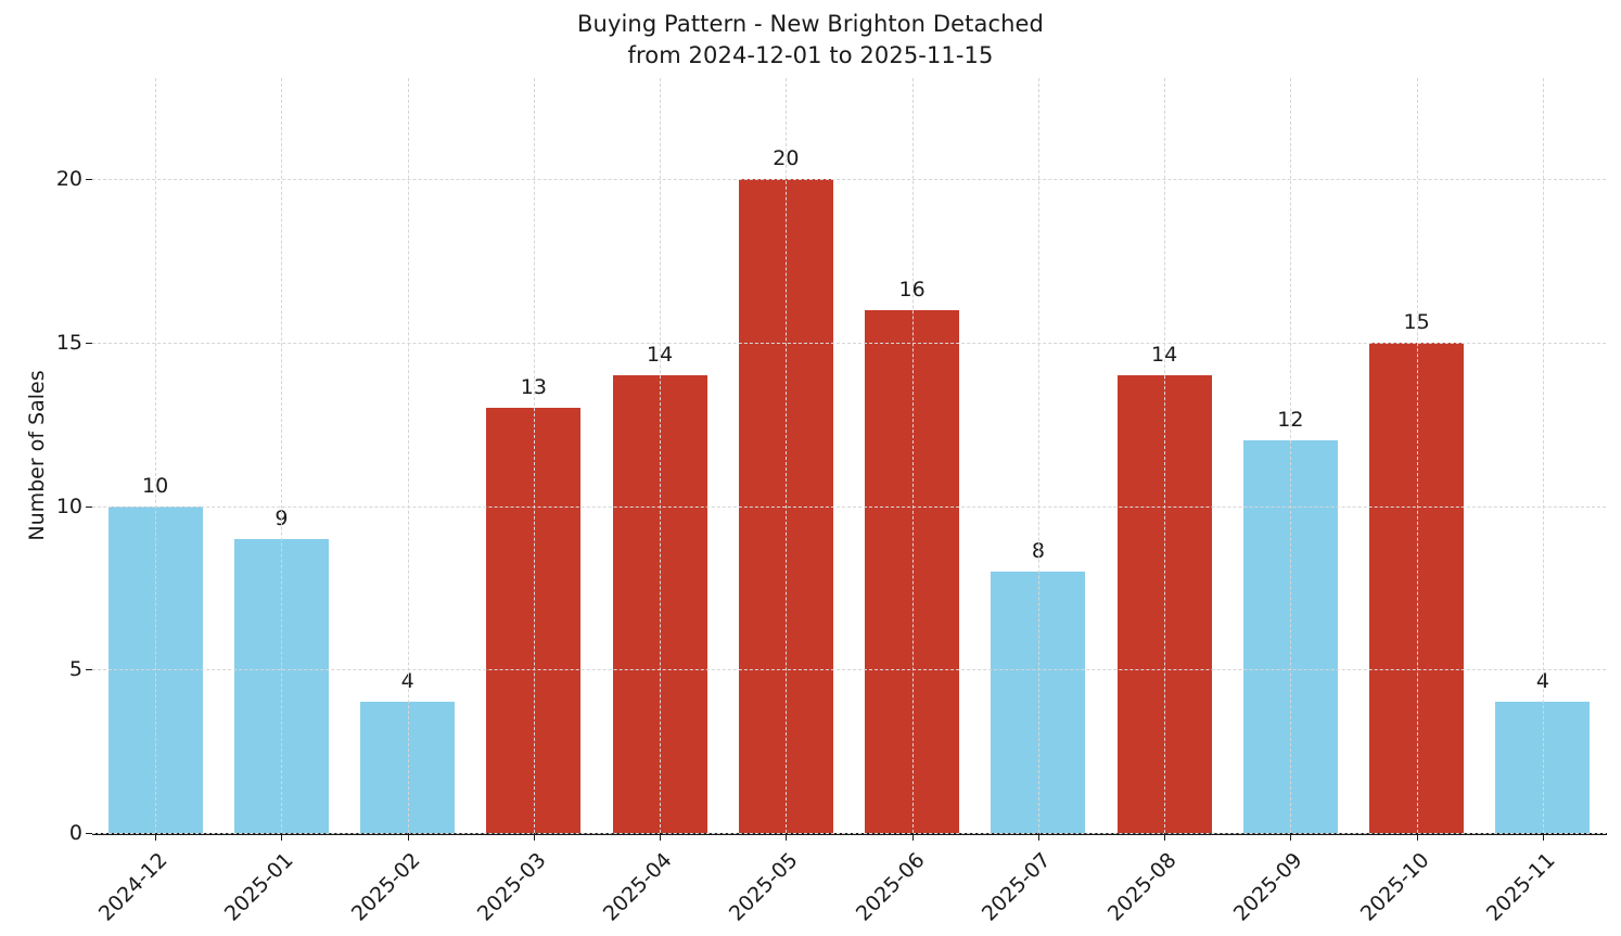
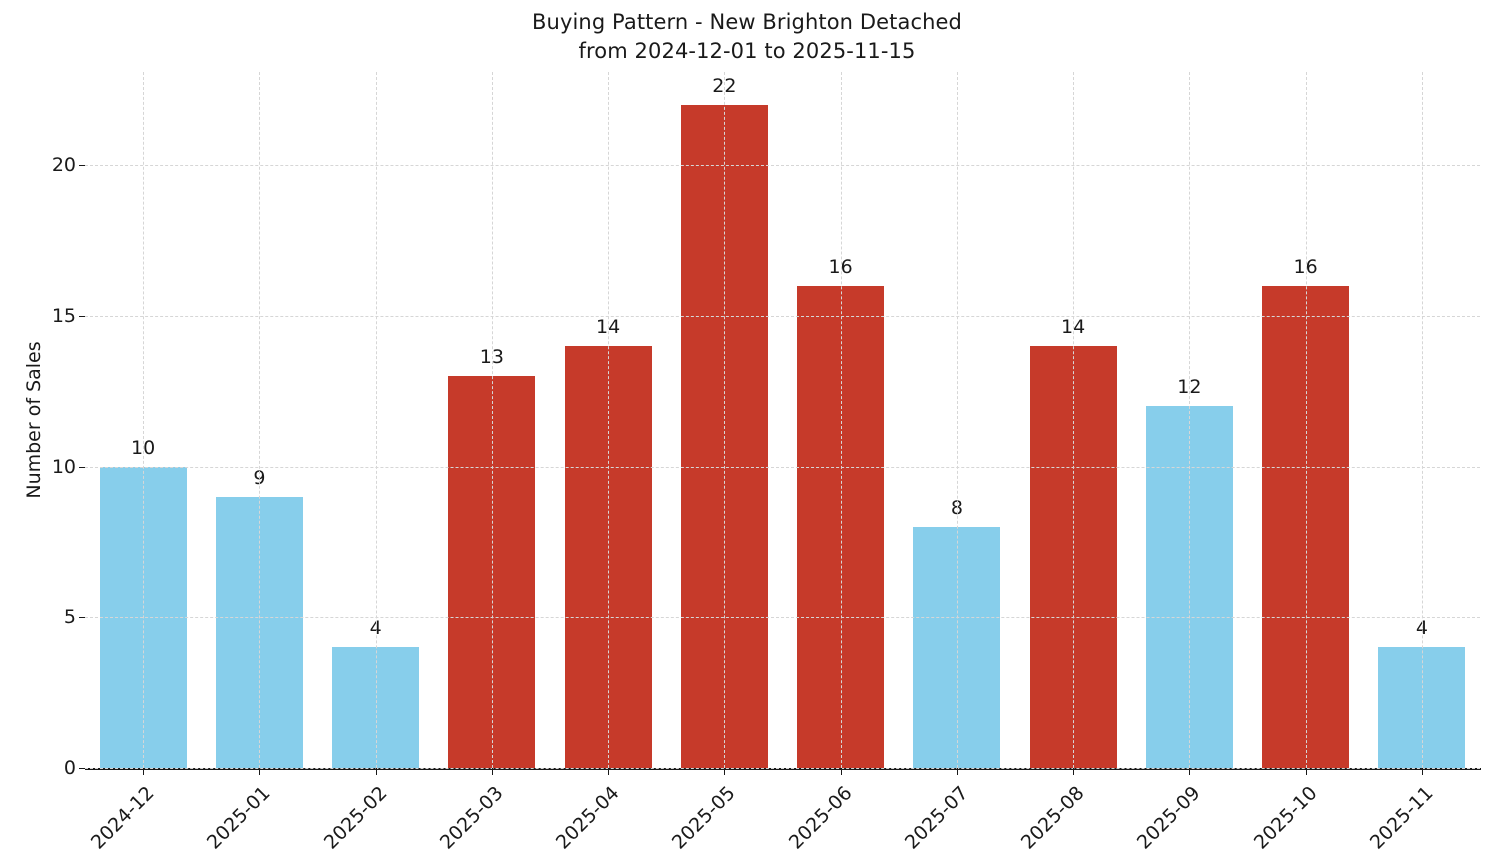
2025-05: 20 -> 22
2025-10: 15 -> 16
